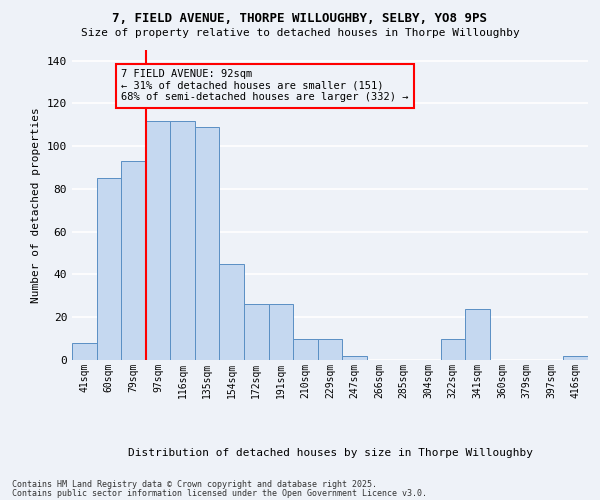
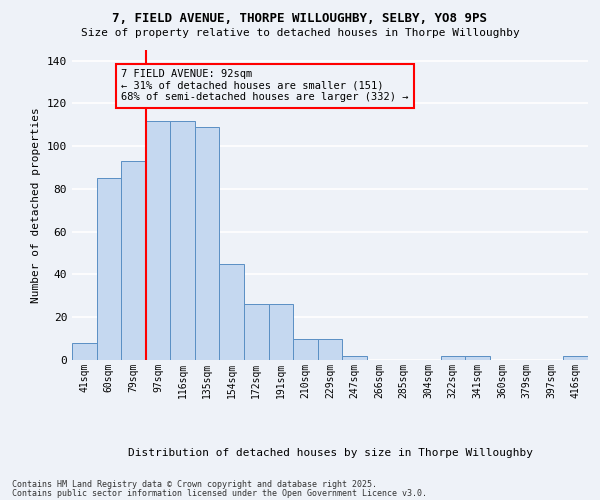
322sqm: 10 -> 2
341sqm: 24 -> 2
